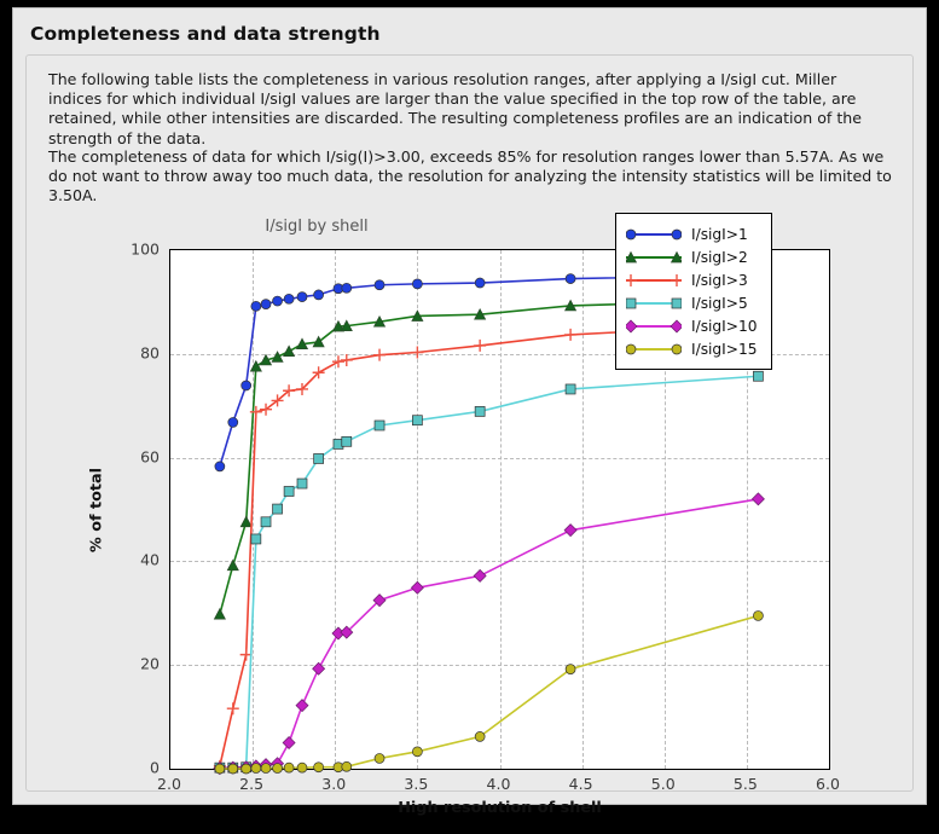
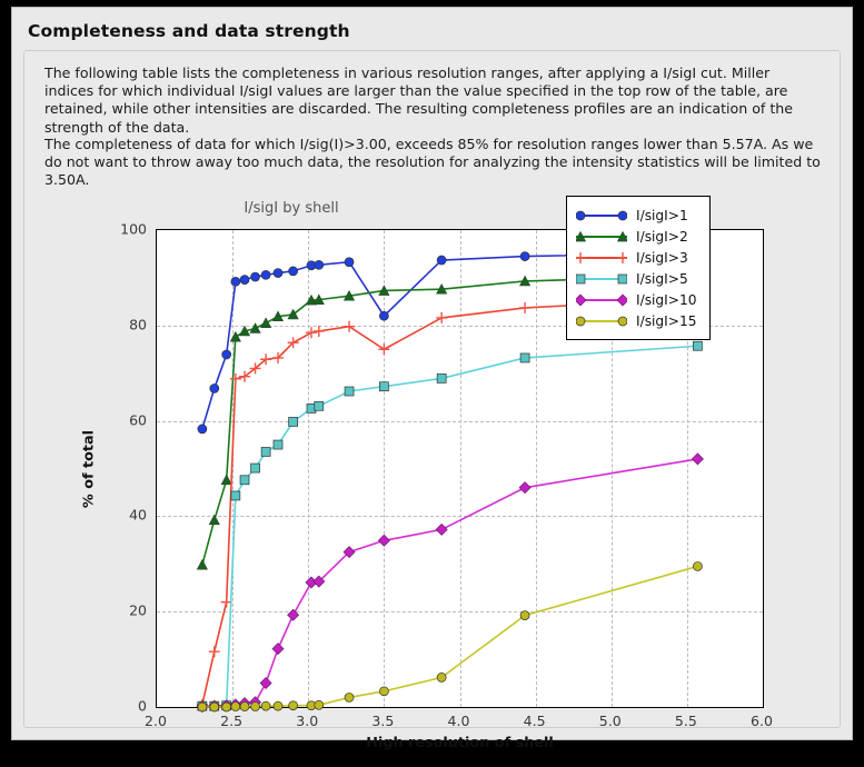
I/sigI>1/3.5: 94 -> 82
I/sigI>3/3.5: 80 -> 75
